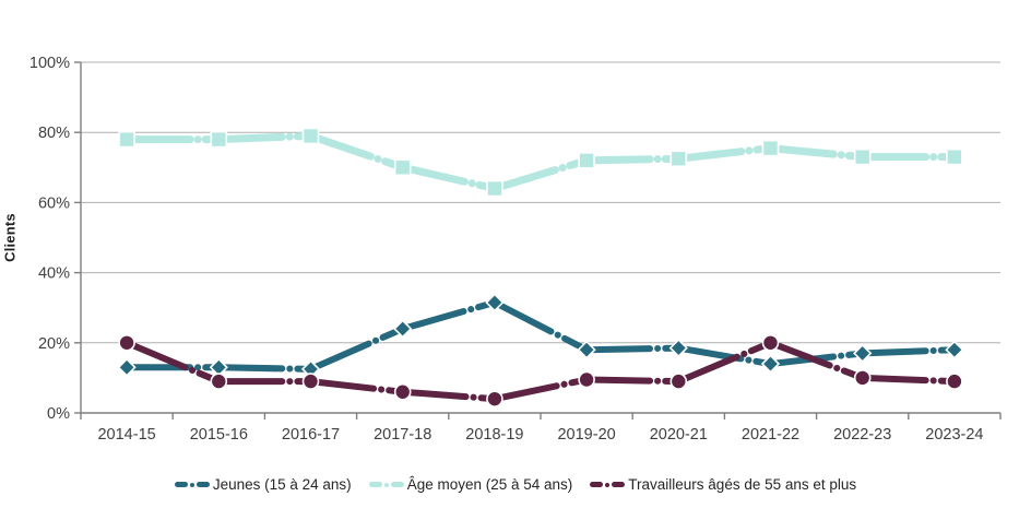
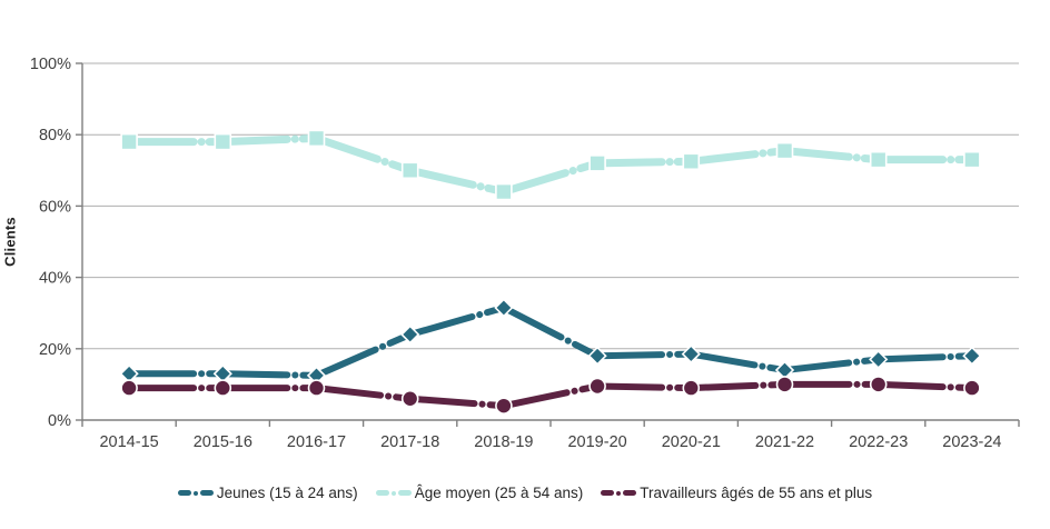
Travailleurs âgés de 55 ans et plus/2014-15: 20% -> 9%
Travailleurs âgés de 55 ans et plus/2021-22: 20% -> 10%
